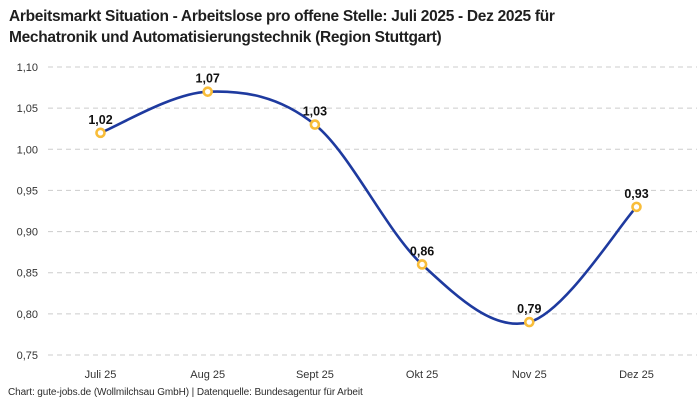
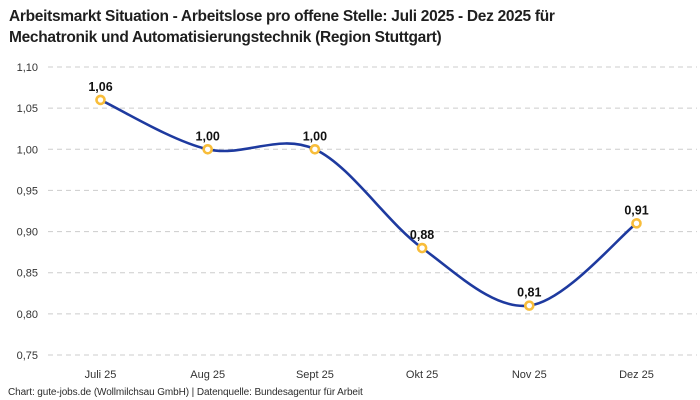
Juli 25: 1,02 -> 1,06
Aug 25: 1,07 -> 1,00
Sept 25: 1,03 -> 1,00
Okt 25: 0,86 -> 0,88
Nov 25: 0,79 -> 0,81
Dez 25: 0,93 -> 0,91
